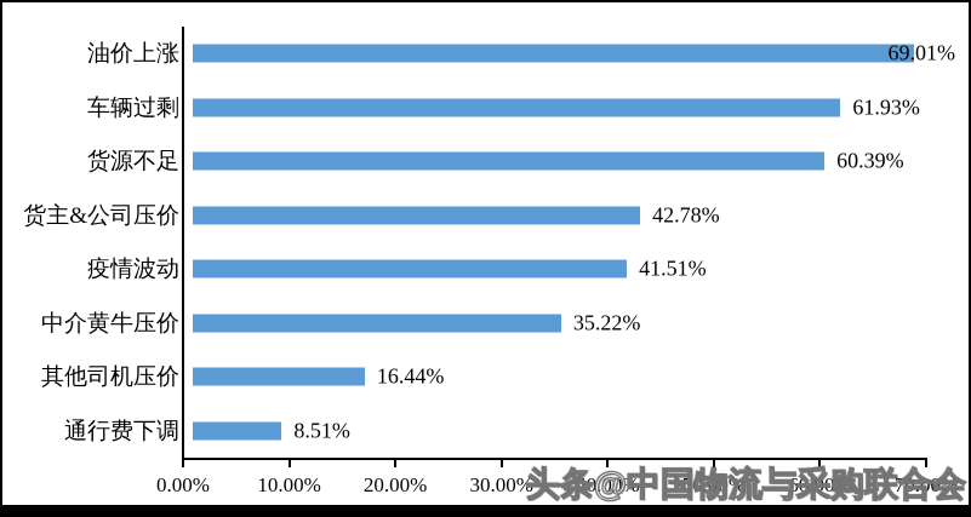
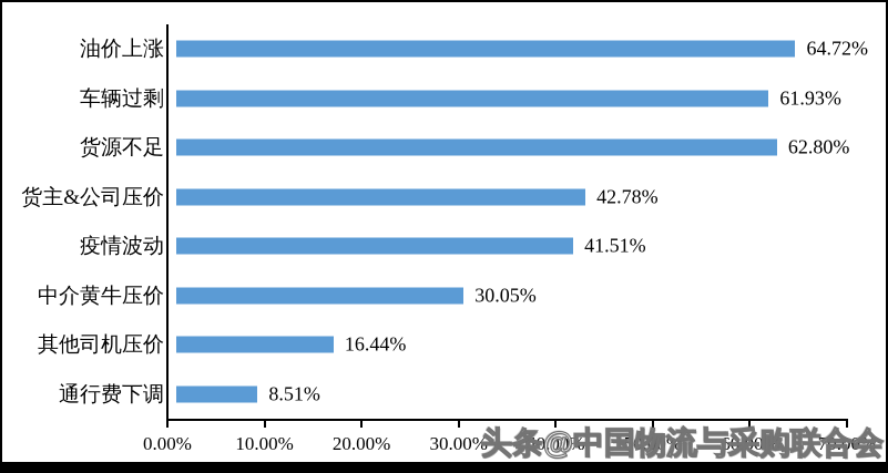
油价上涨: 69.01% -> 64.72%
货源不足: 60.39% -> 62.80%
中介黄牛压价: 35.22% -> 30.05%
